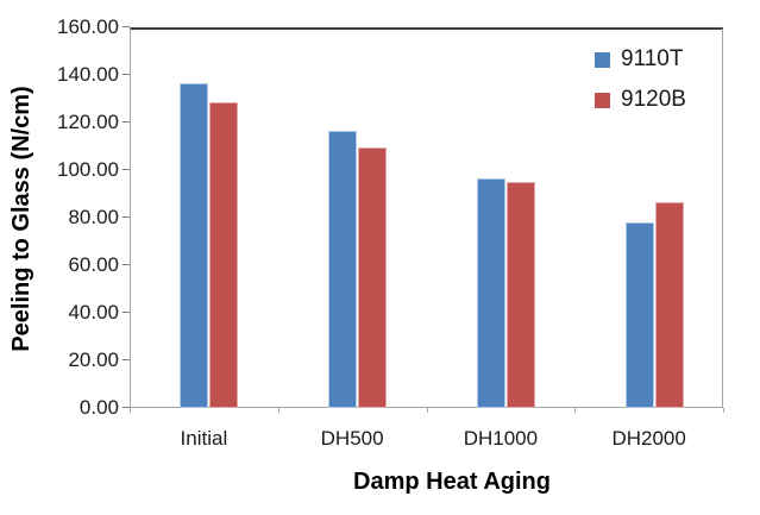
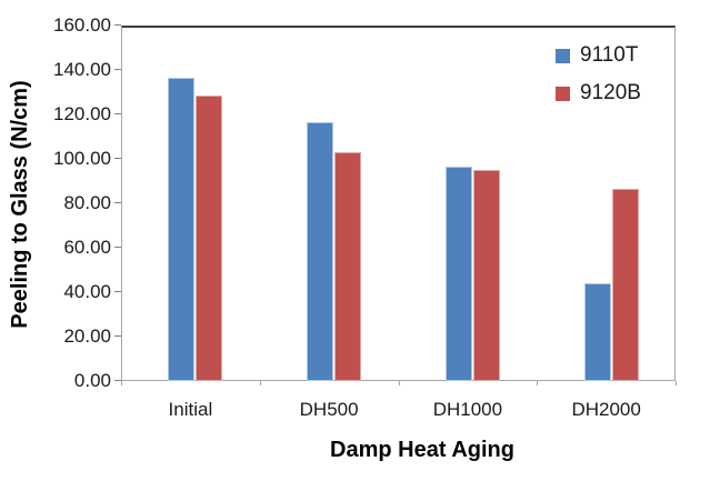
9120B/DH500: 110 -> 103
9110T/DH2000: 78 -> 44
